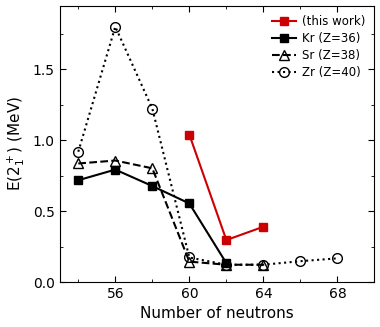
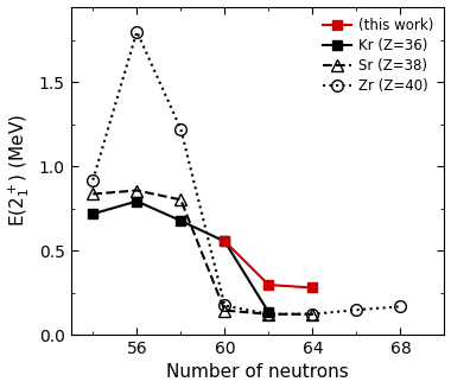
(this work)/60: 1.04 -> 0.56
(this work)/64: 0.39 -> 0.28
